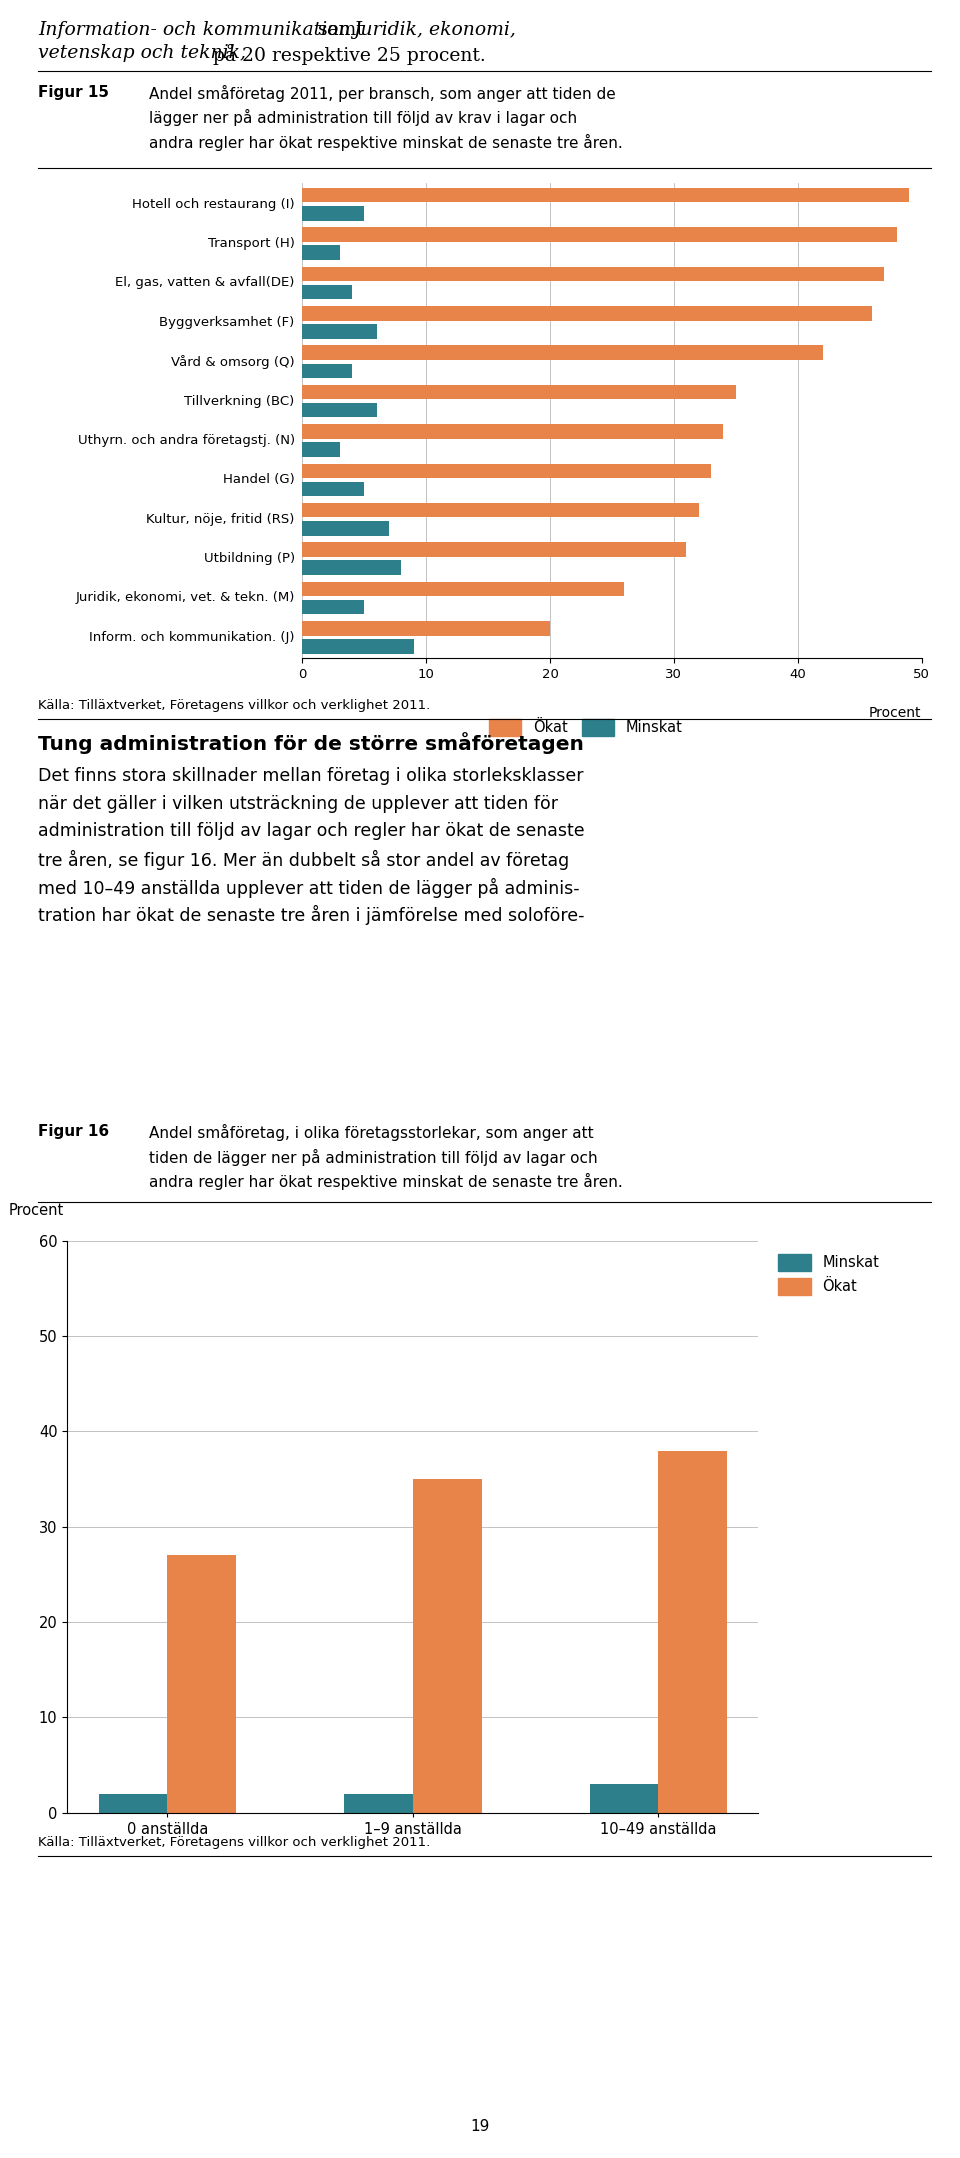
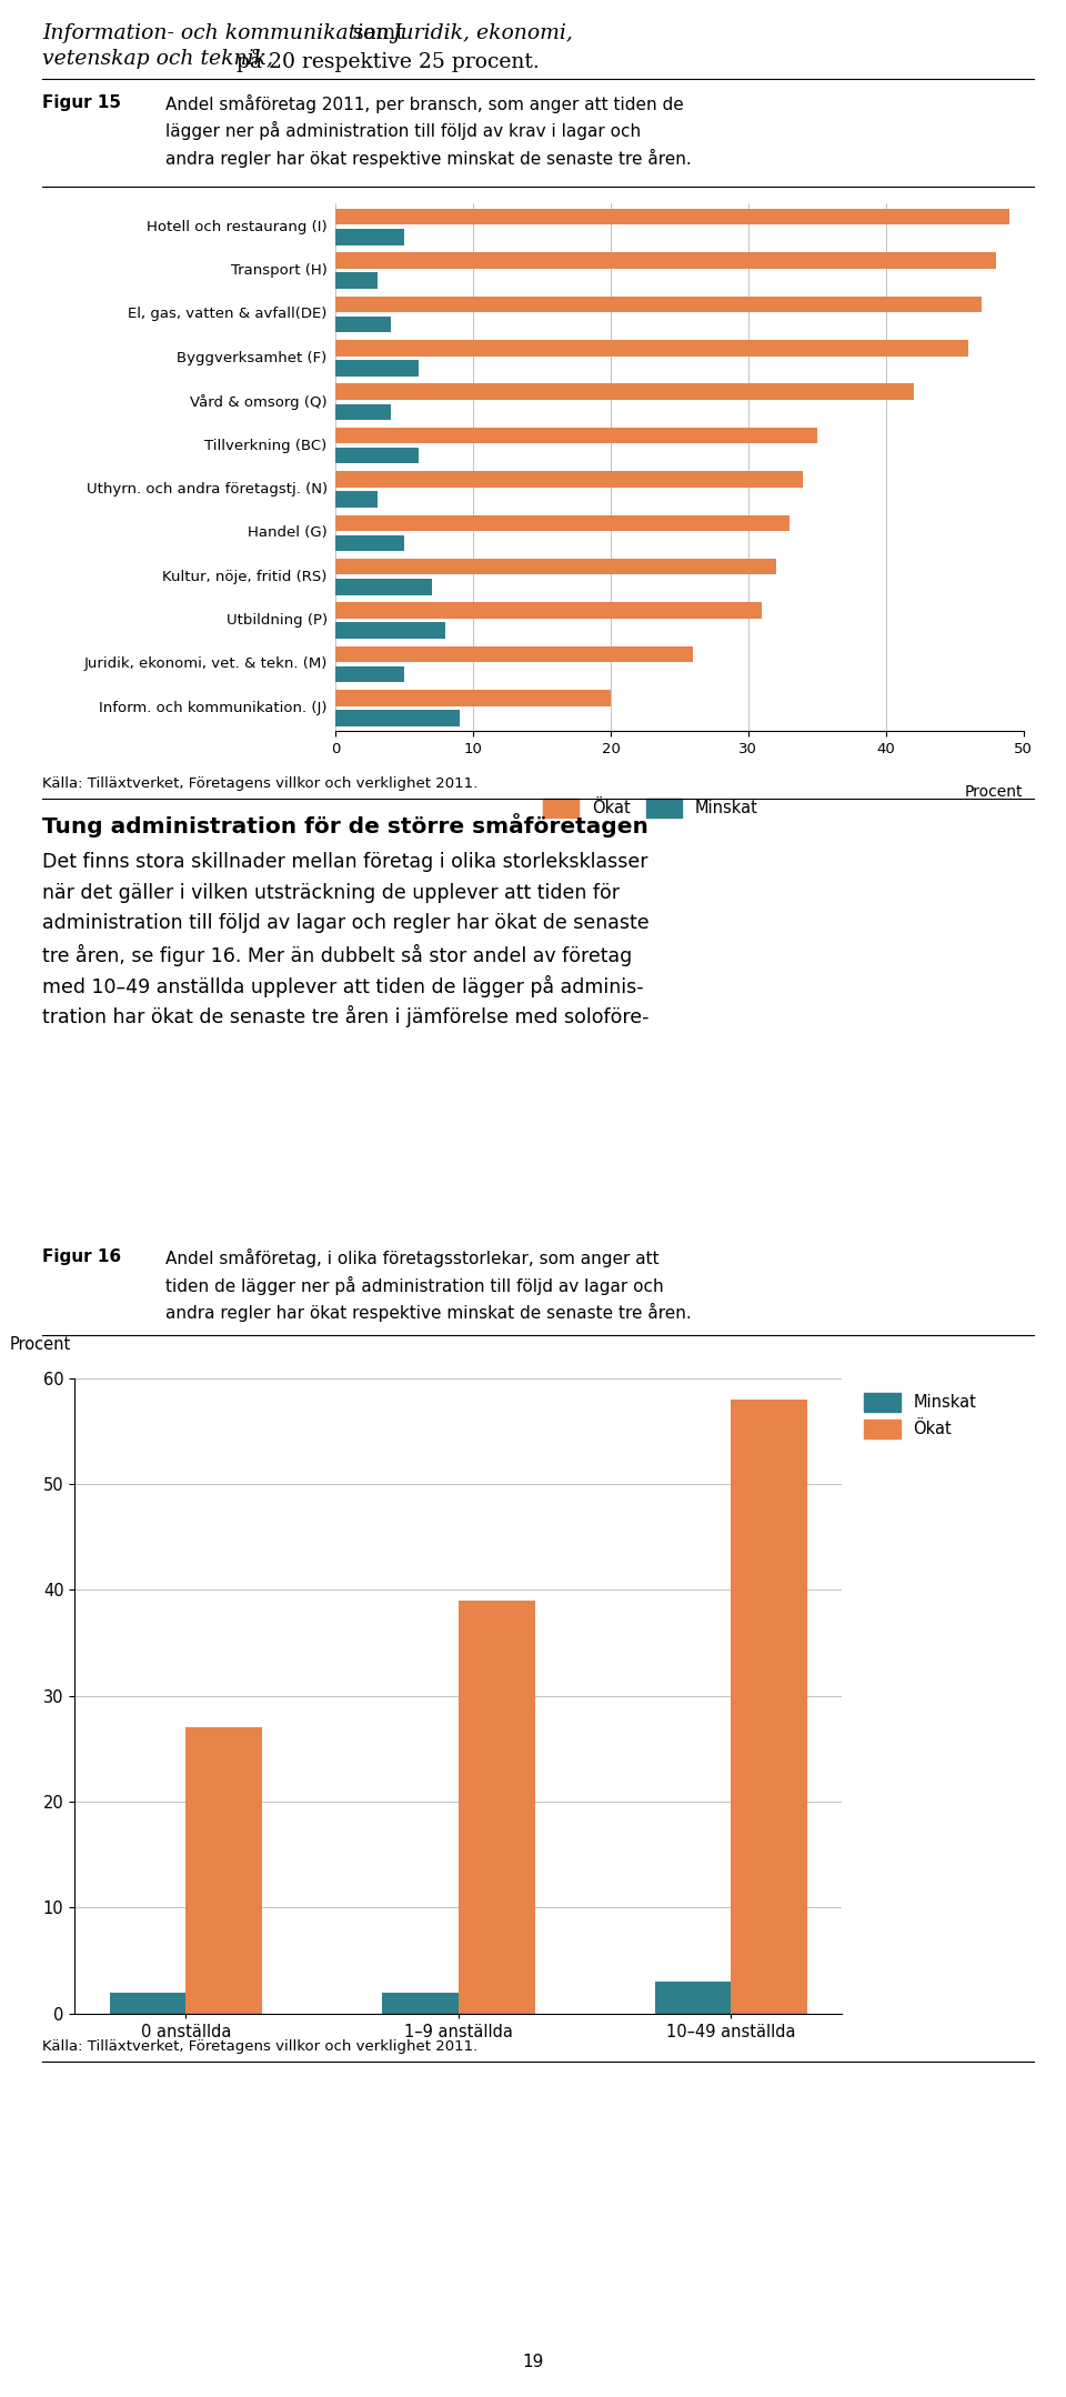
Ökat/1–9 anställda: 35 -> 39
Ökat/10–49 anställda: 38 -> 58
